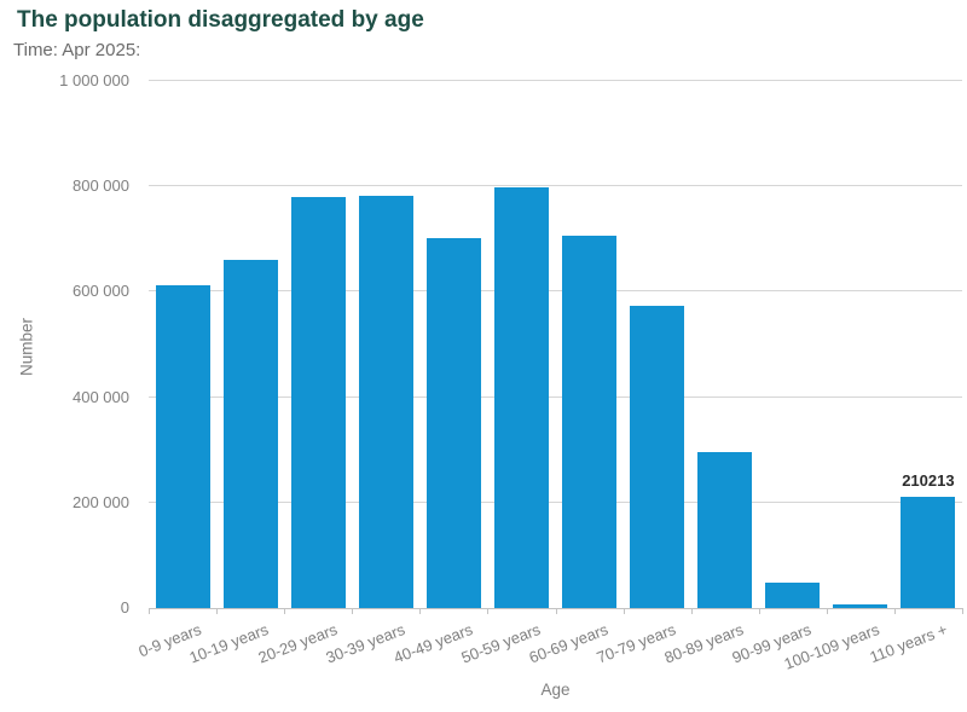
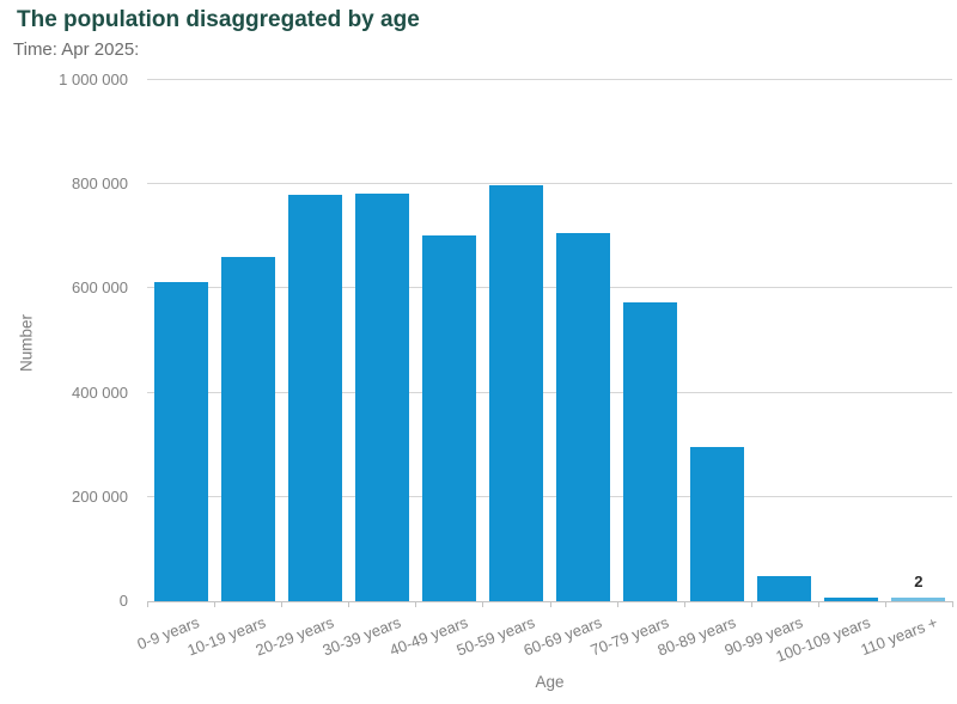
110 years +: 210213 -> 2
